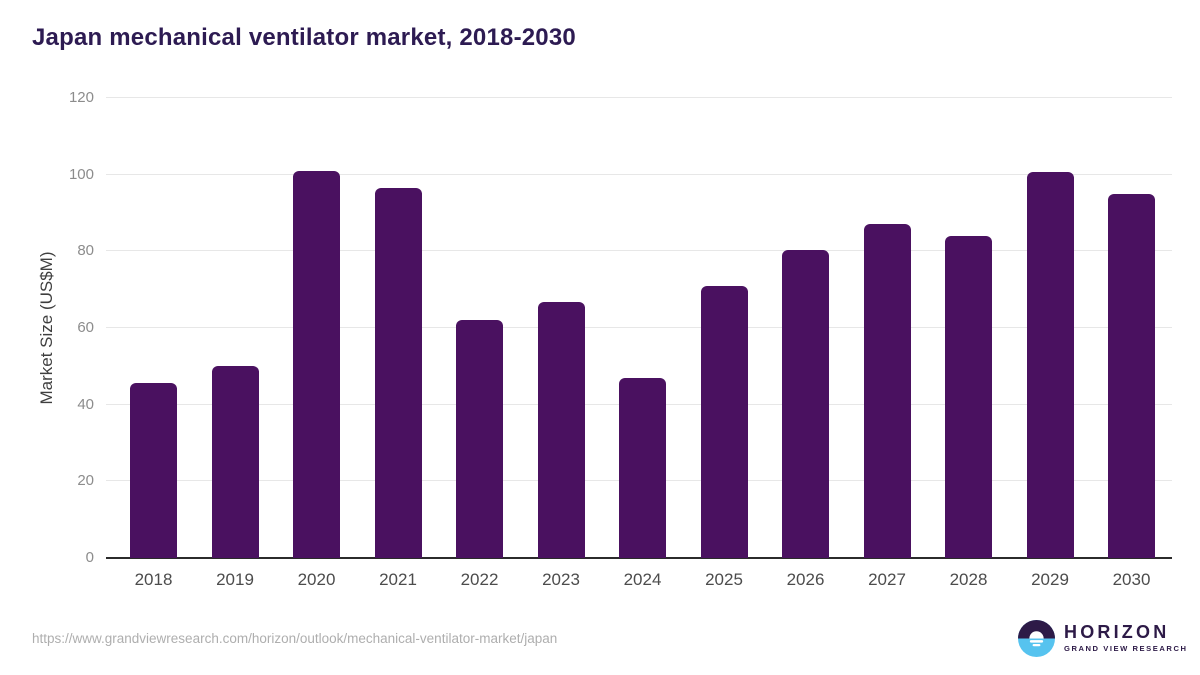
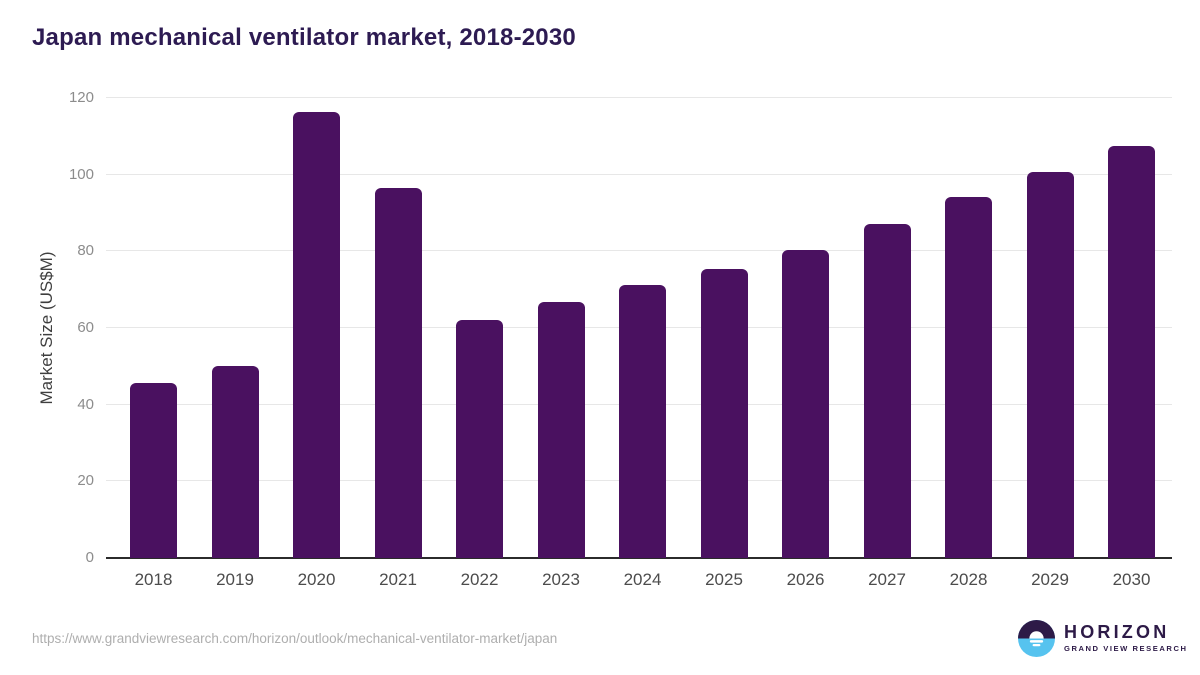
2020: 101 -> 116
2024: 47 -> 71
2025: 71 -> 76
2028: 84 -> 94
2030: 95 -> 108
